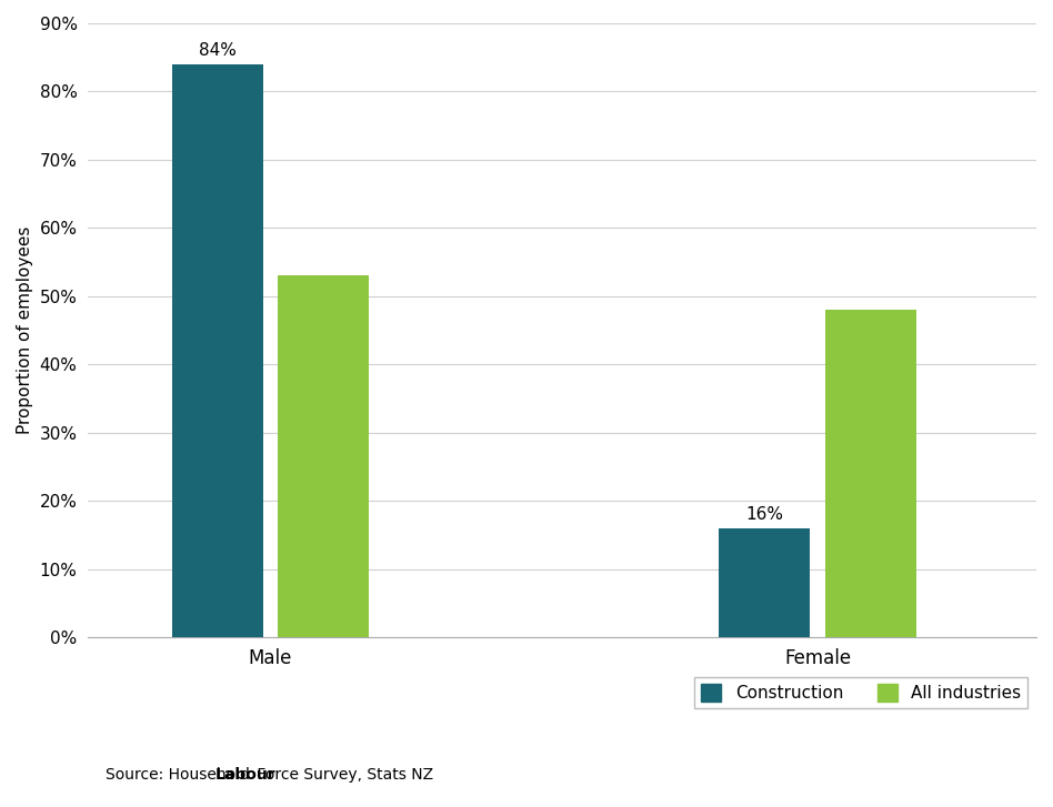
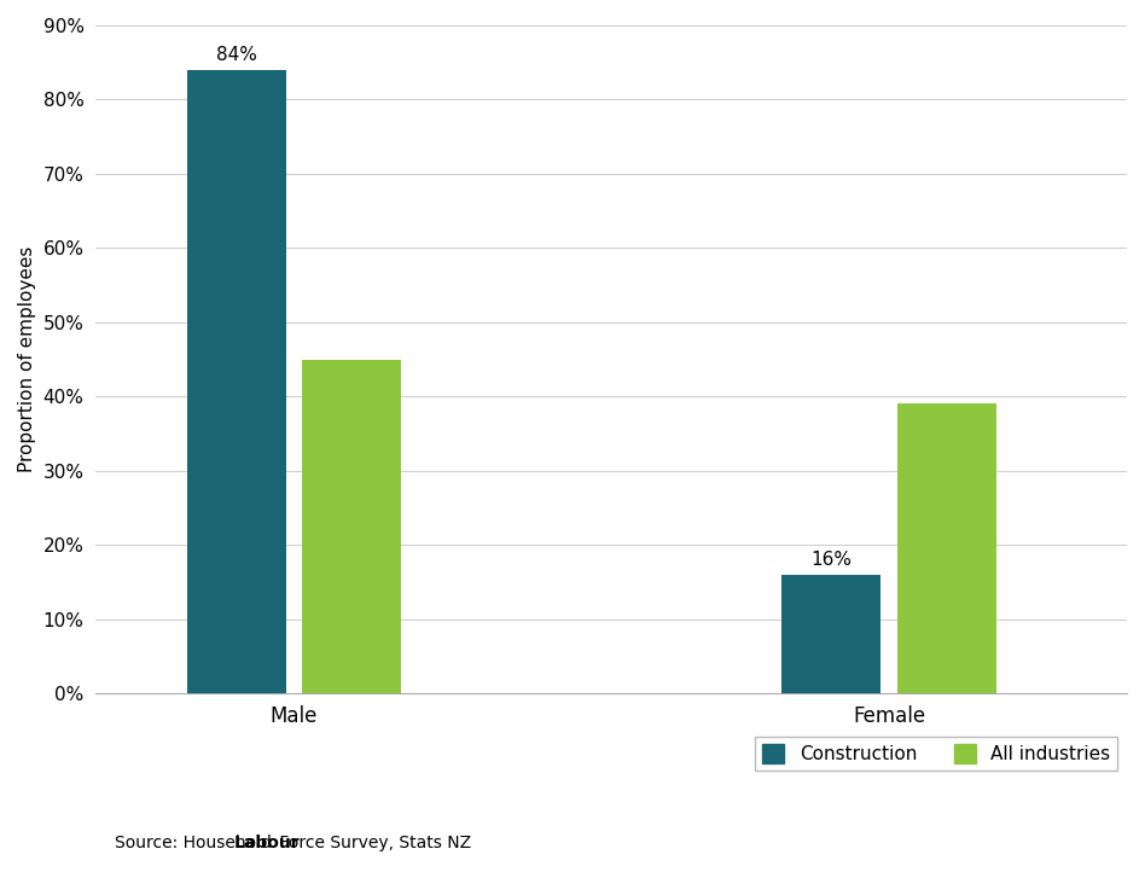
All industries/Male: 53% -> 45%
All industries/Female: 48% -> 39%
